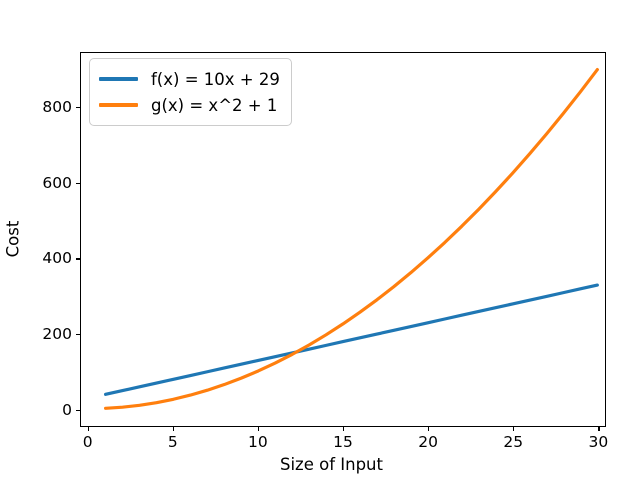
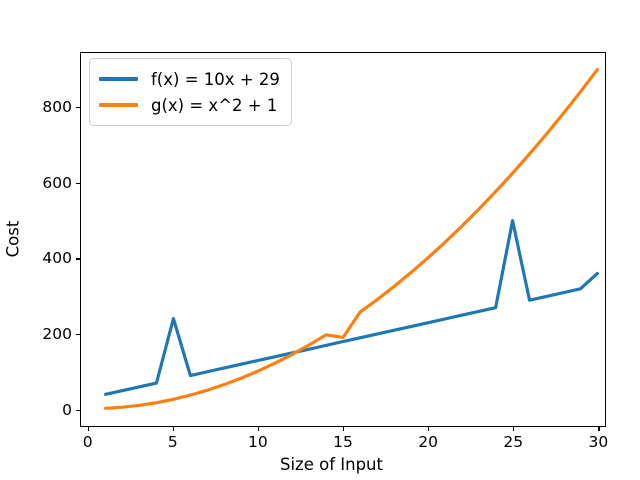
f(x) = 10x + 29/5: 80 -> 240
g(x) = x^2 + 1/15: 230 -> 190
f(x) = 10x + 29/25: 280 -> 500
f(x) = 10x + 29/30: 330 -> 360
